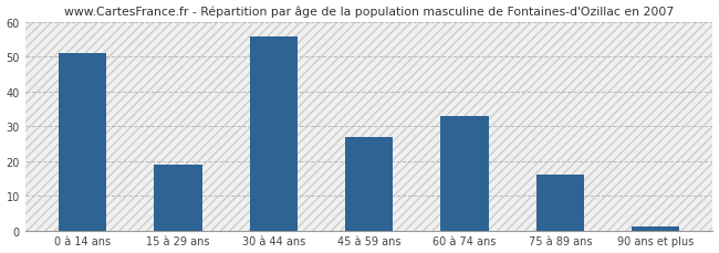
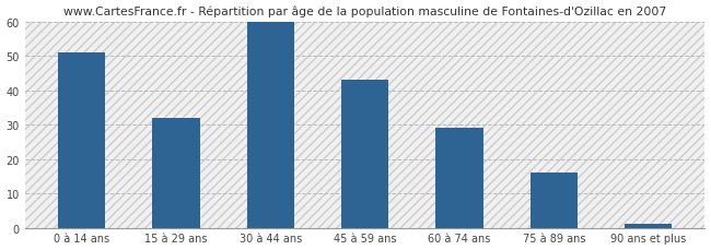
15 à 29 ans: 19 -> 32
30 à 44 ans: 56 -> 60
45 à 59 ans: 27 -> 43
60 à 74 ans: 33 -> 29
